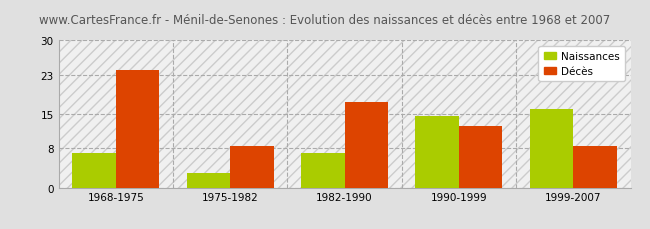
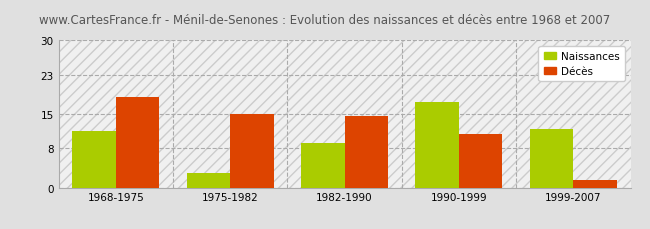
Naissances/1968-1975: 7.0 -> 11.5
Décès/1968-1975: 24.0 -> 18.5
Décès/1975-1982: 8.5 -> 15.0
Naissances/1982-1990: 7.0 -> 9.0
Décès/1982-1990: 17.5 -> 14.5
Naissances/1990-1999: 14.5 -> 17.5
Décès/1990-1999: 12.5 -> 11.0
Naissances/1999-2007: 16.0 -> 12.0
Décès/1999-2007: 8.5 -> 1.5
